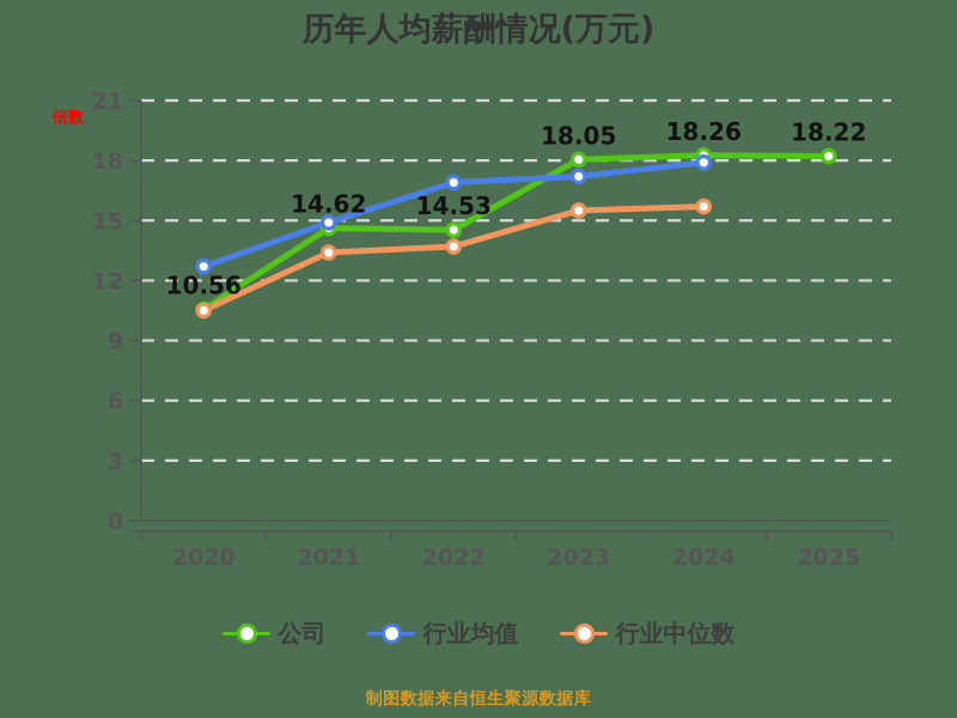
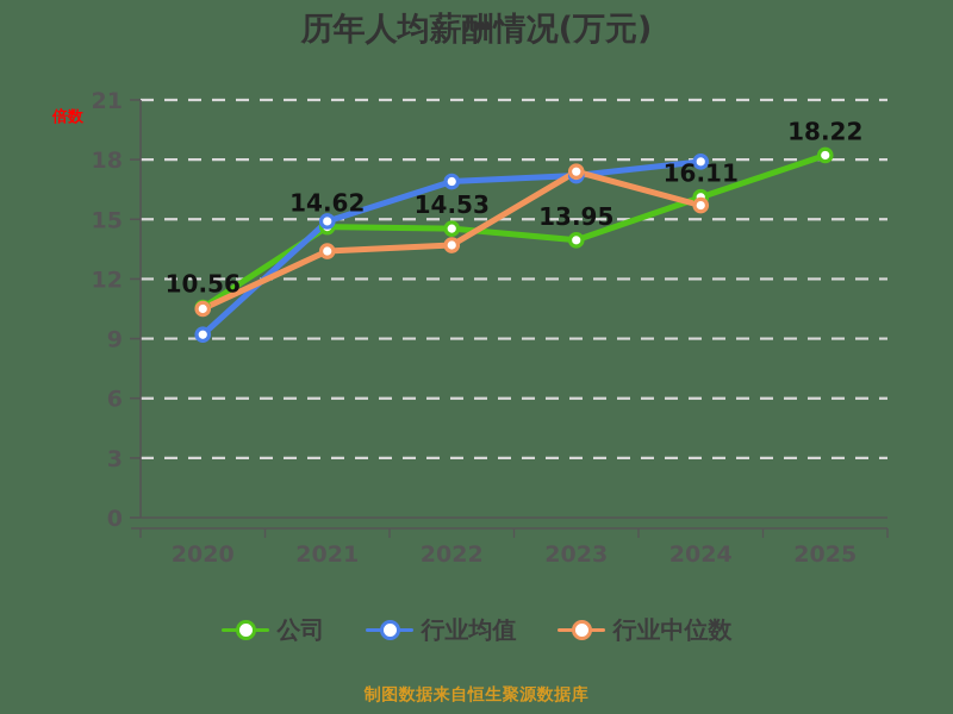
行业均值/2020: 12.7 -> 9.2
公司/2023: 18.05 -> 13.95
行业中位数/2023: 15.5 -> 17.4
公司/2024: 18.26 -> 16.11
